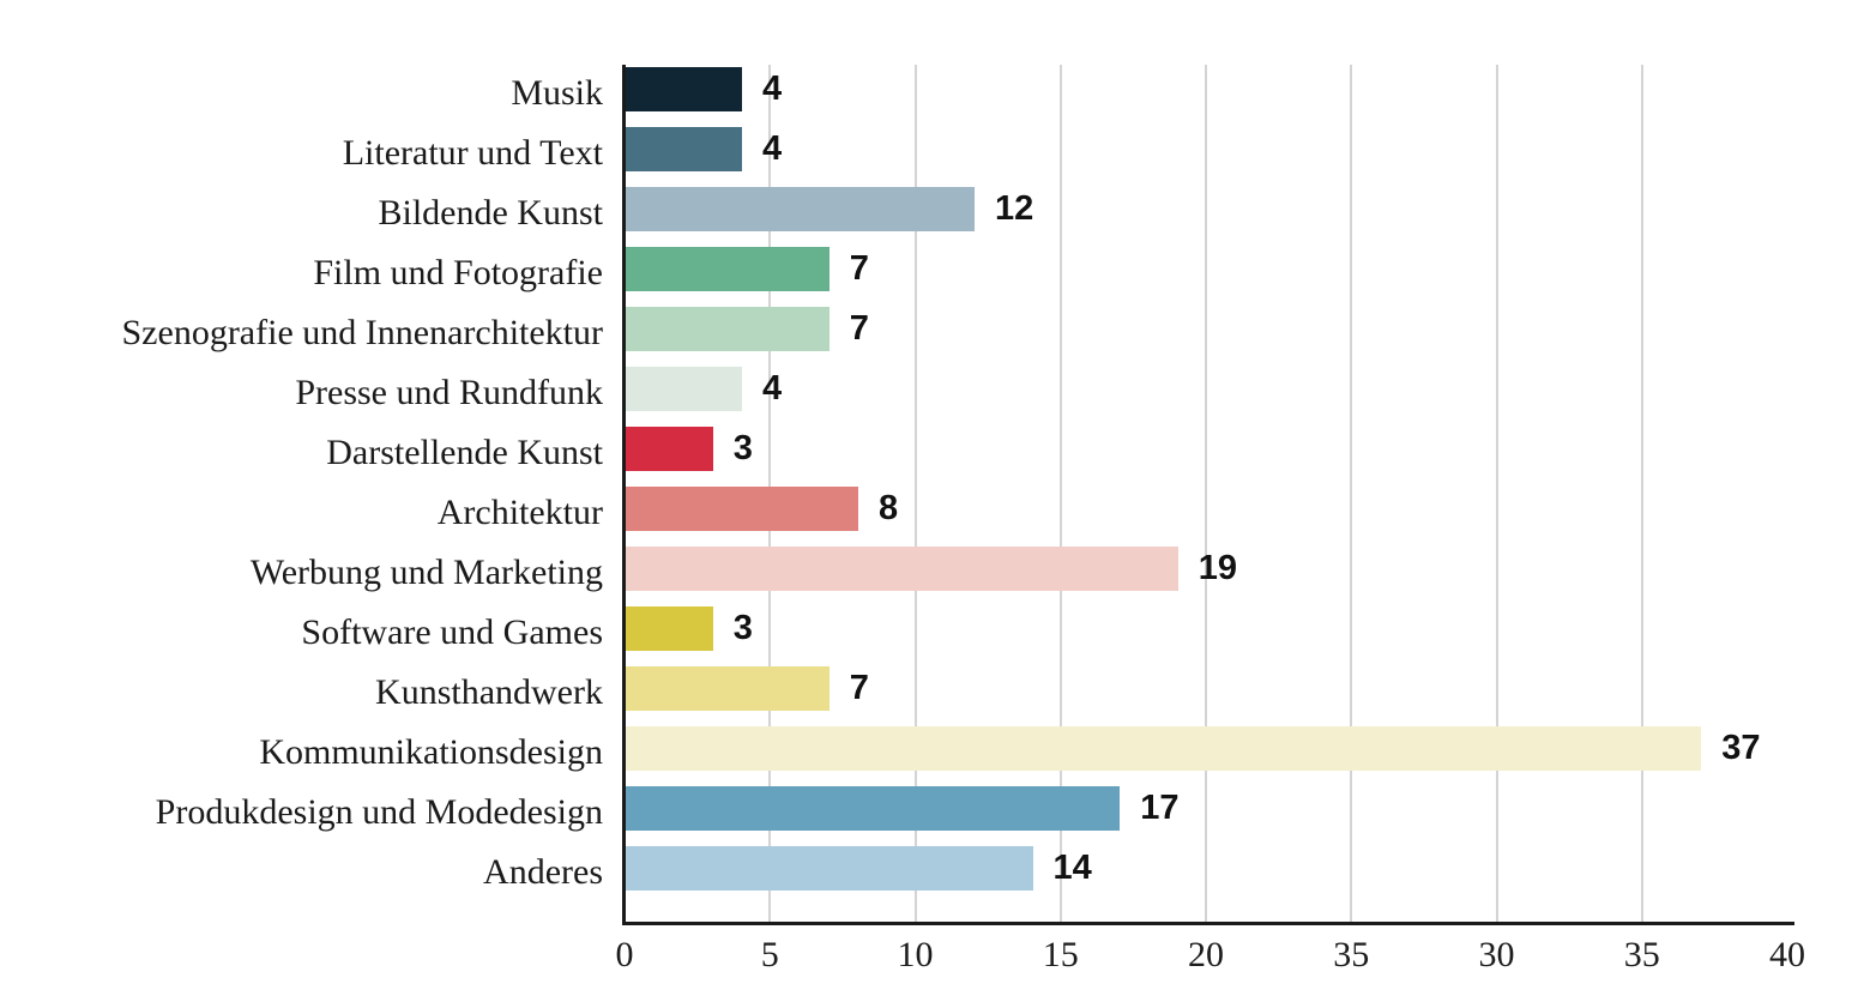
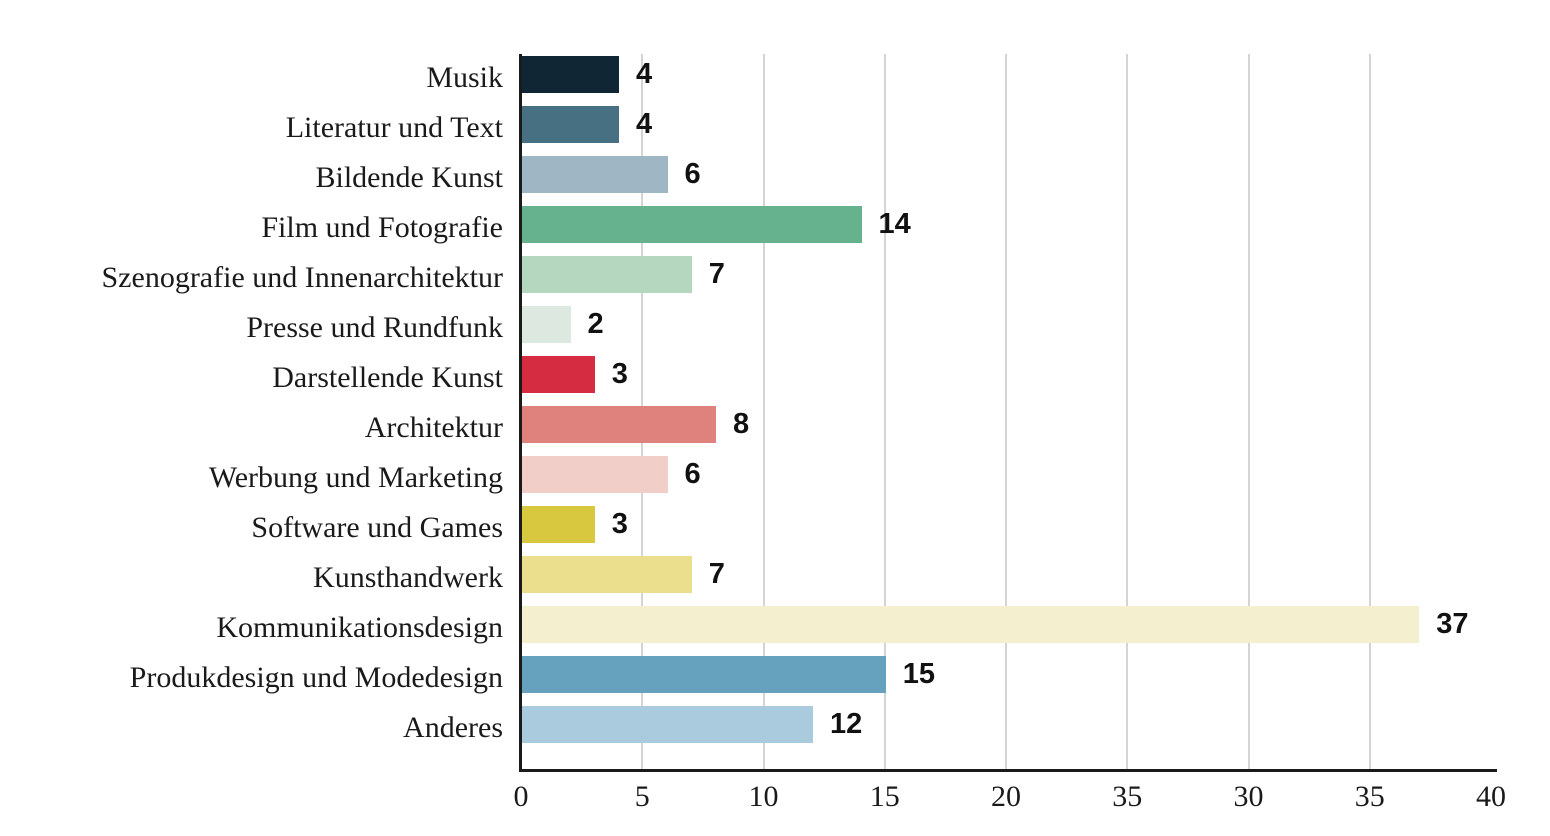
Bildende Kunst: 12 -> 6
Film und Fotografie: 7 -> 14
Presse und Rundfunk: 4 -> 2
Werbung und Marketing: 19 -> 6
Produkdesign und Modedesign: 17 -> 15
Anderes: 14 -> 12
